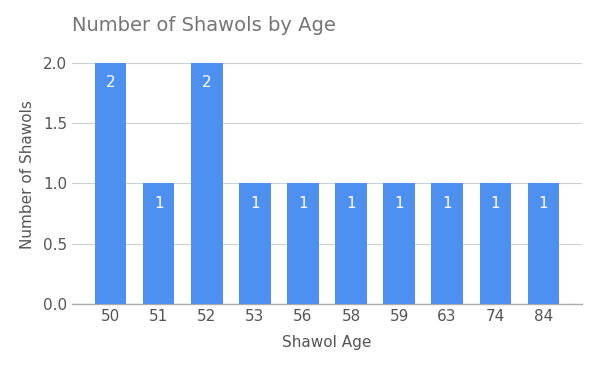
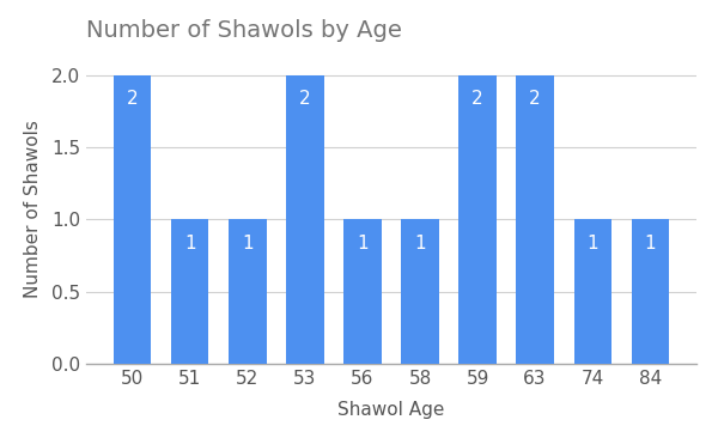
52: 2 -> 1
53: 1 -> 2
59: 1 -> 2
63: 1 -> 2
